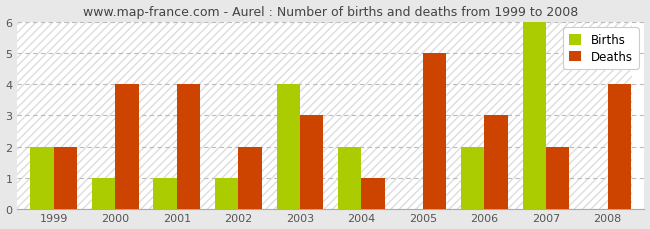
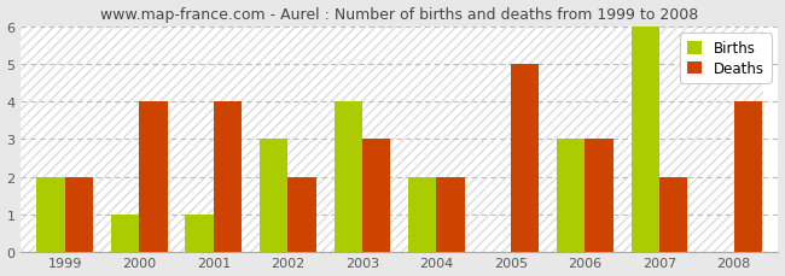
Births/2002: 1 -> 3
Deaths/2004: 1 -> 2
Births/2006: 2 -> 3
